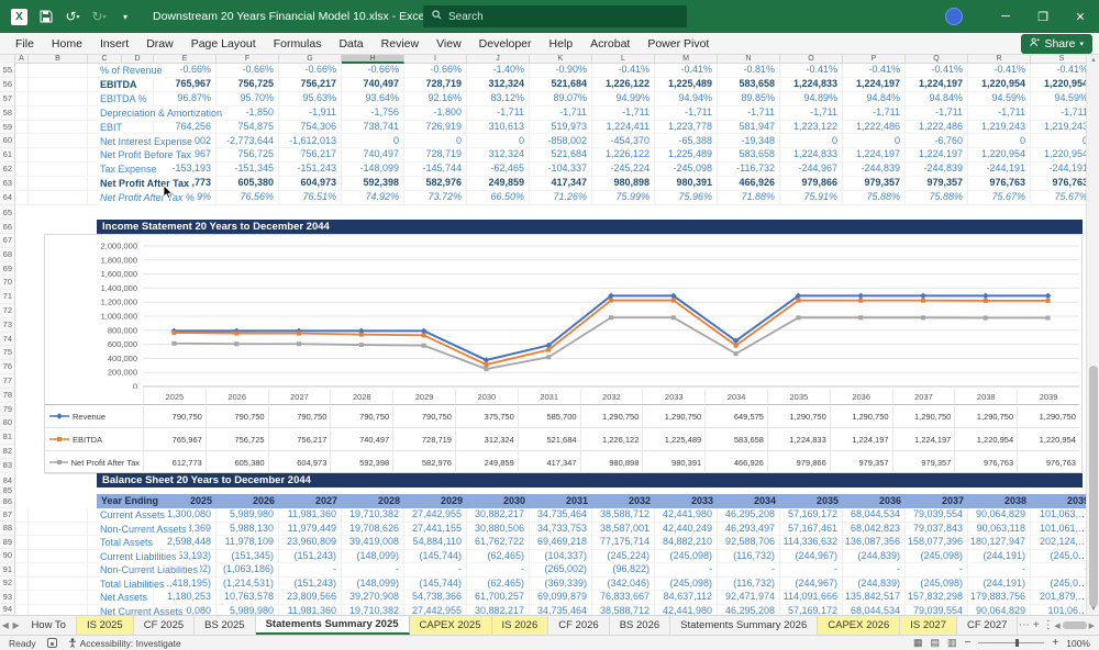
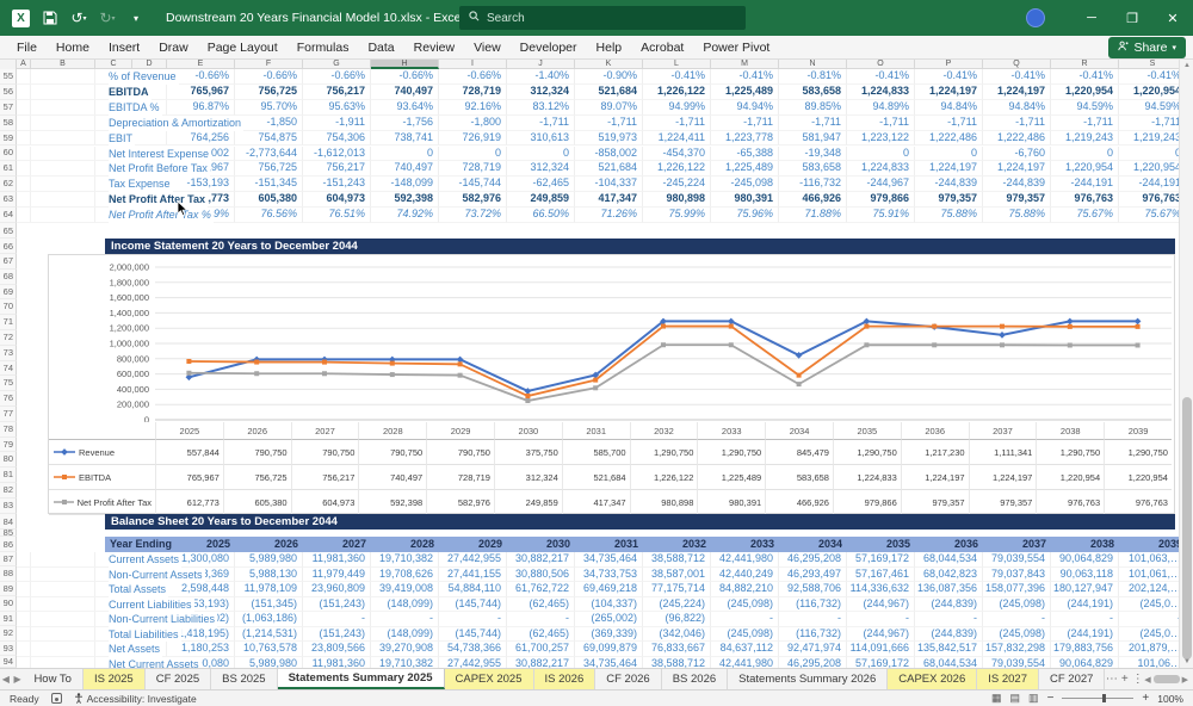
Revenue/2025: 790,750 -> 557,844
Revenue/2034: 649,575 -> 845,479
Revenue/2036: 1,290,750 -> 1,217,230
Revenue/2037: 1,290,750 -> 1,111,341
